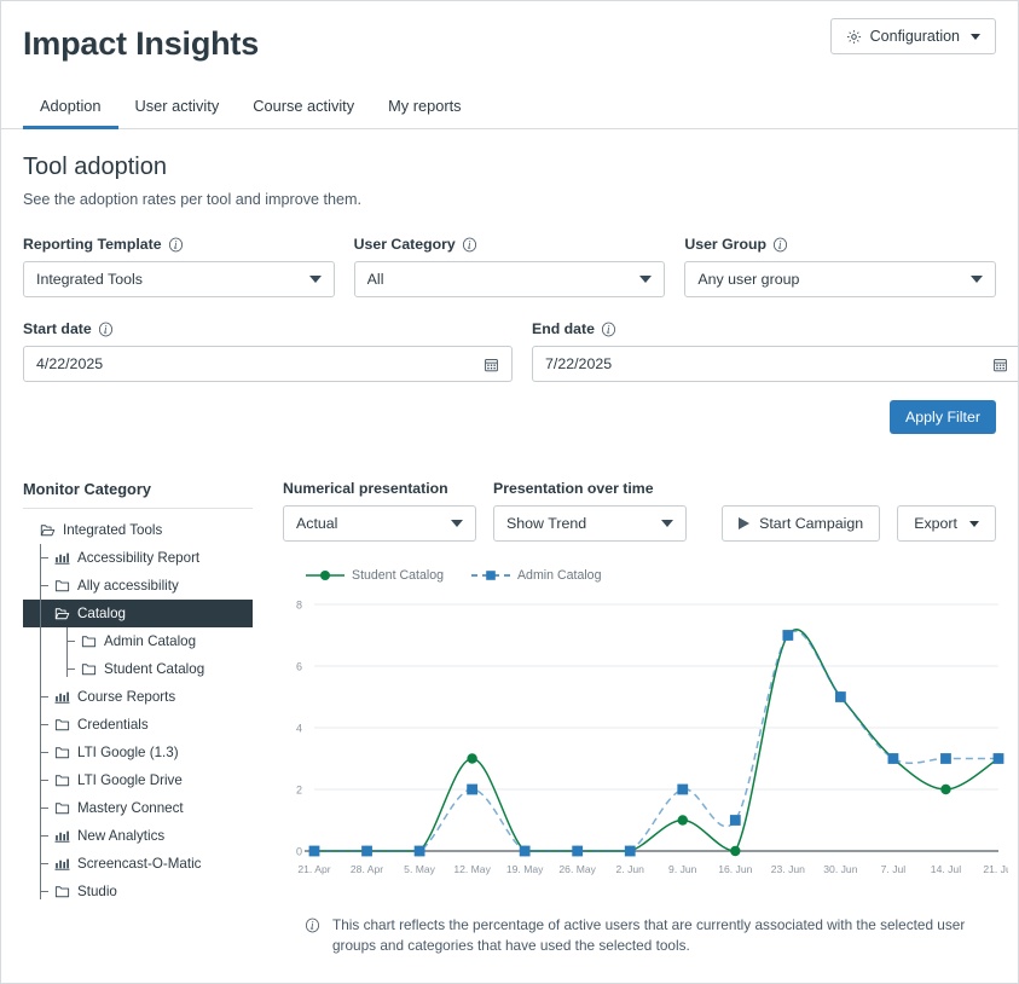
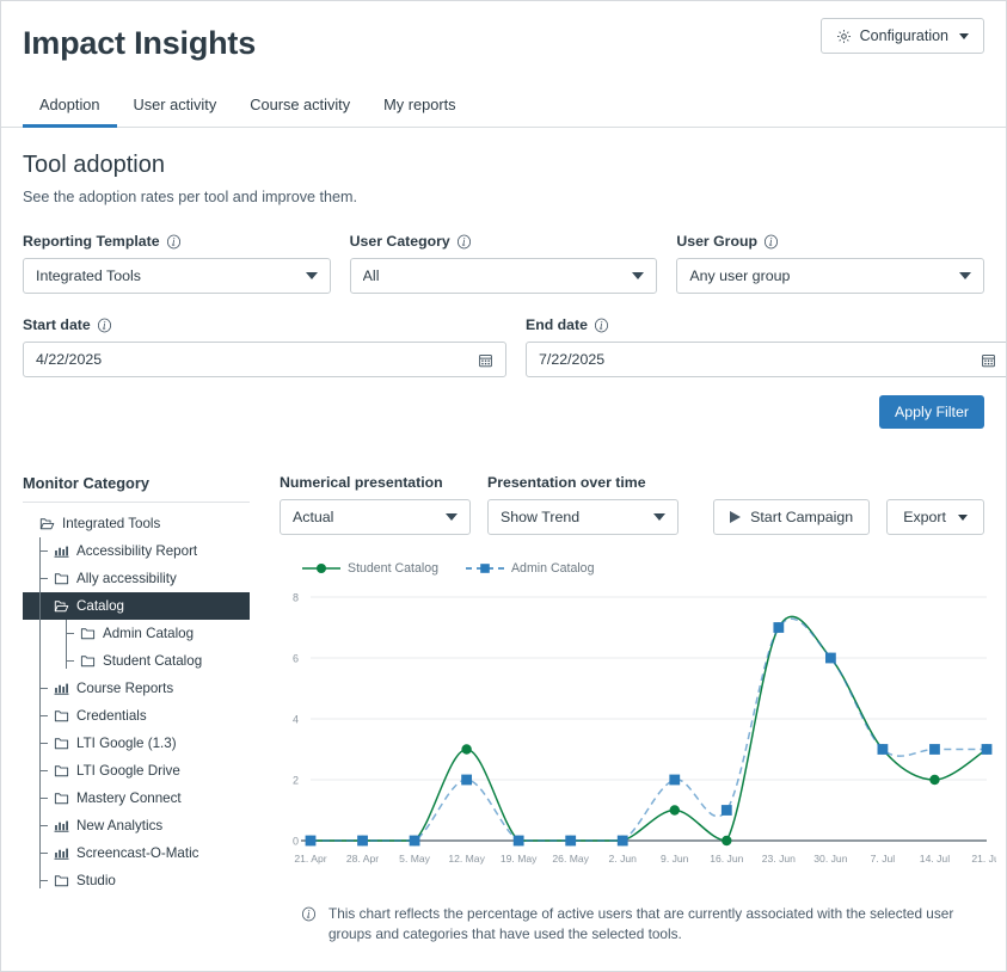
Student Catalog/30. Jun: 5 -> 6
Admin Catalog/30. Jun: 5 -> 6
